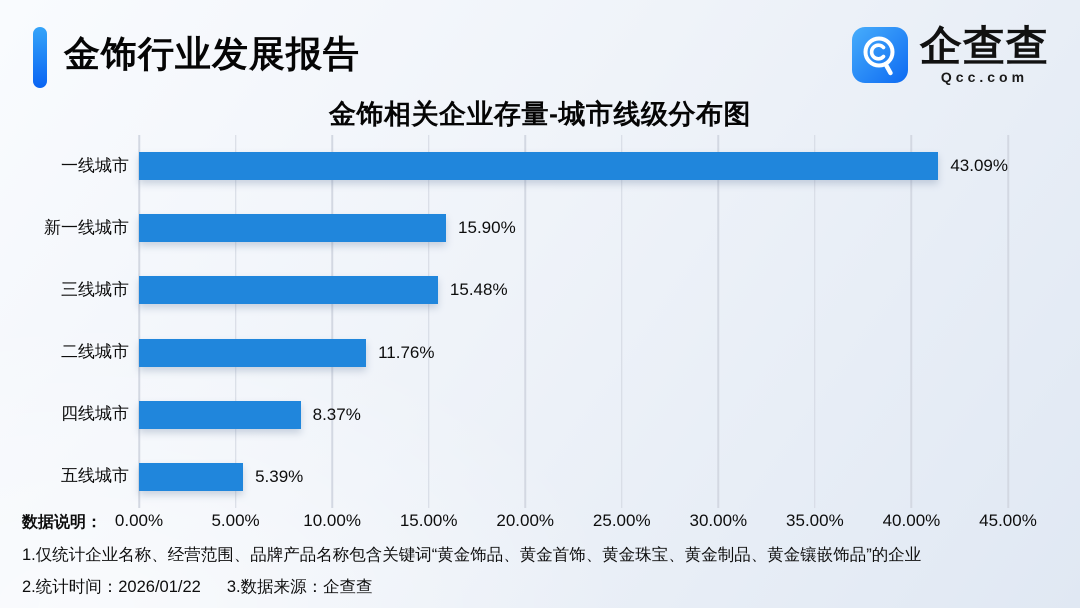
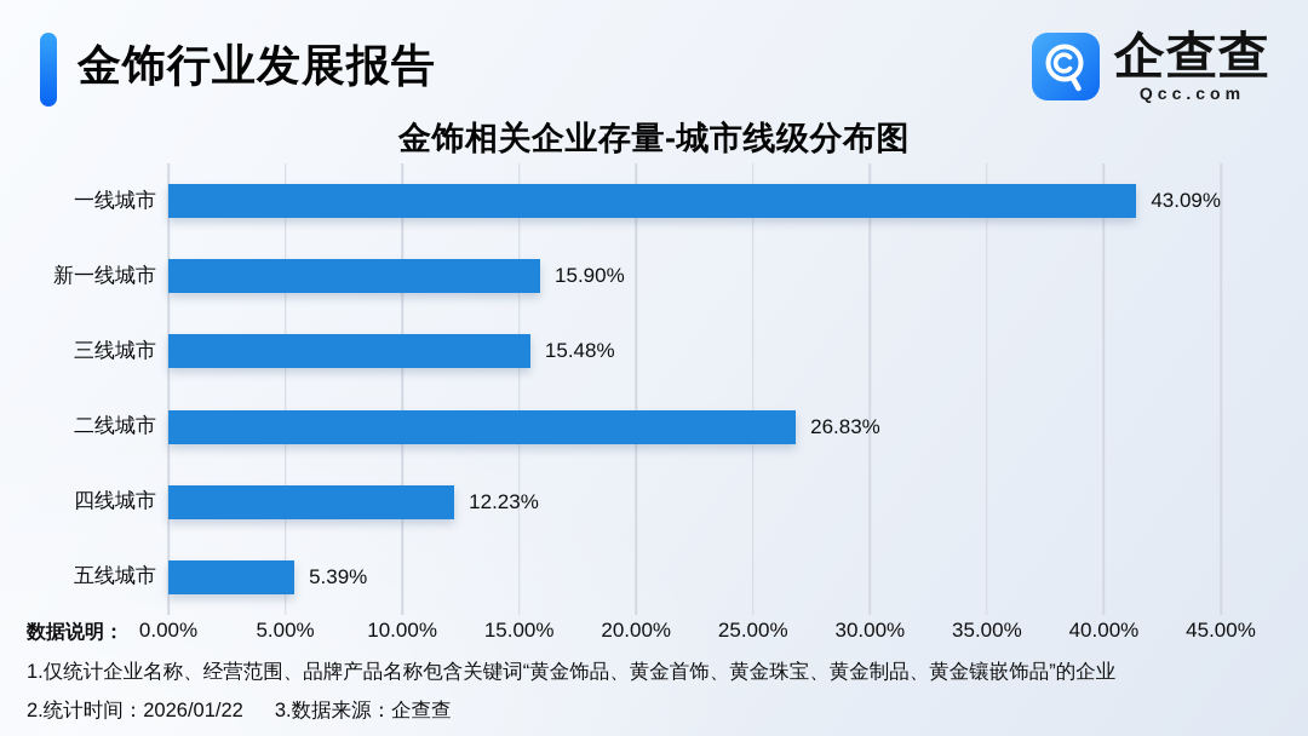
二线城市: 11.76% -> 26.83%
四线城市: 8.37% -> 12.23%
